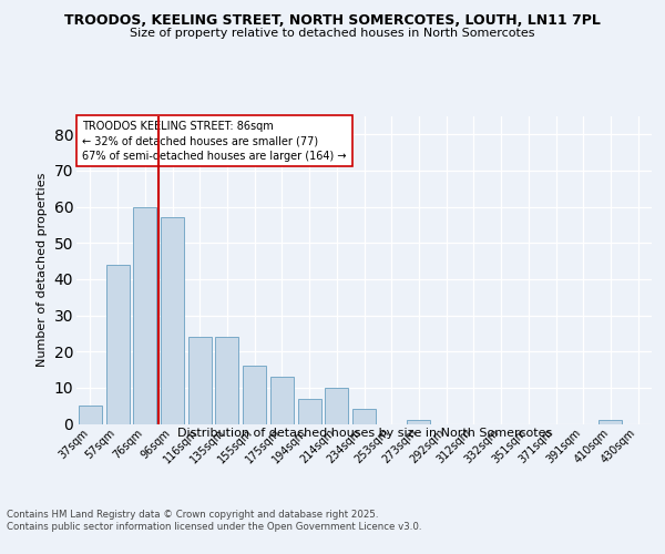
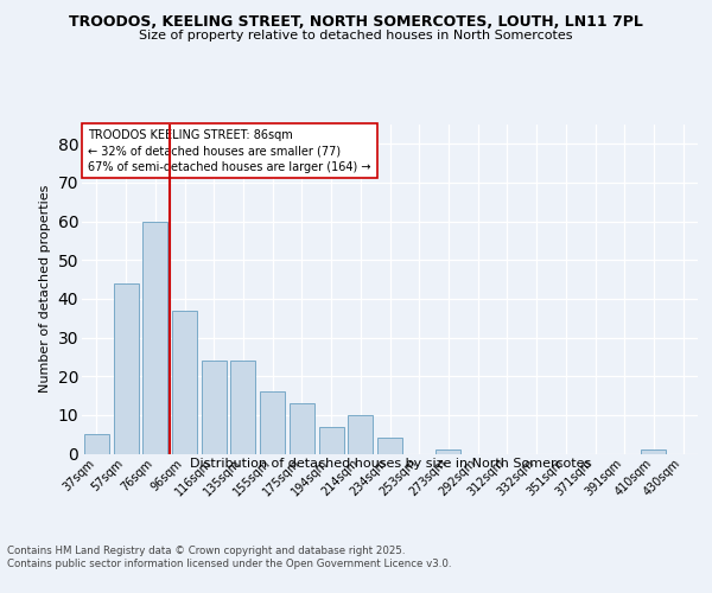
96sqm: 57 -> 37
